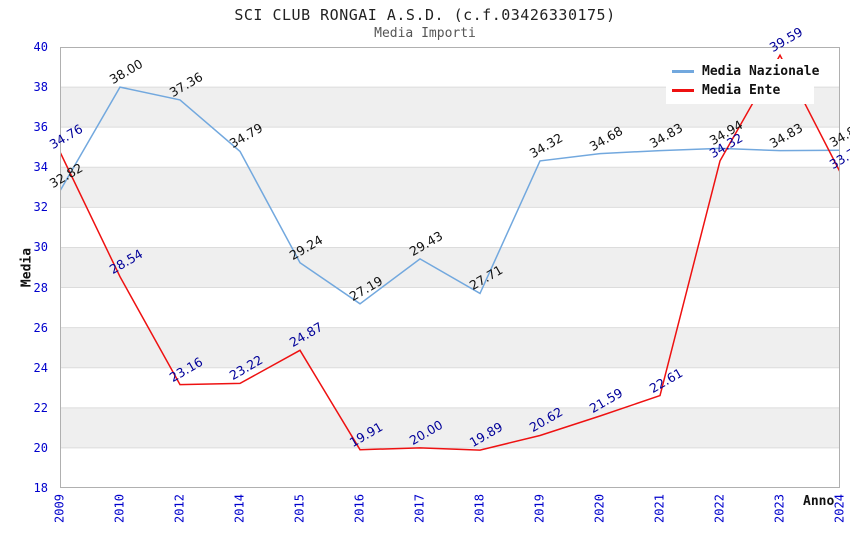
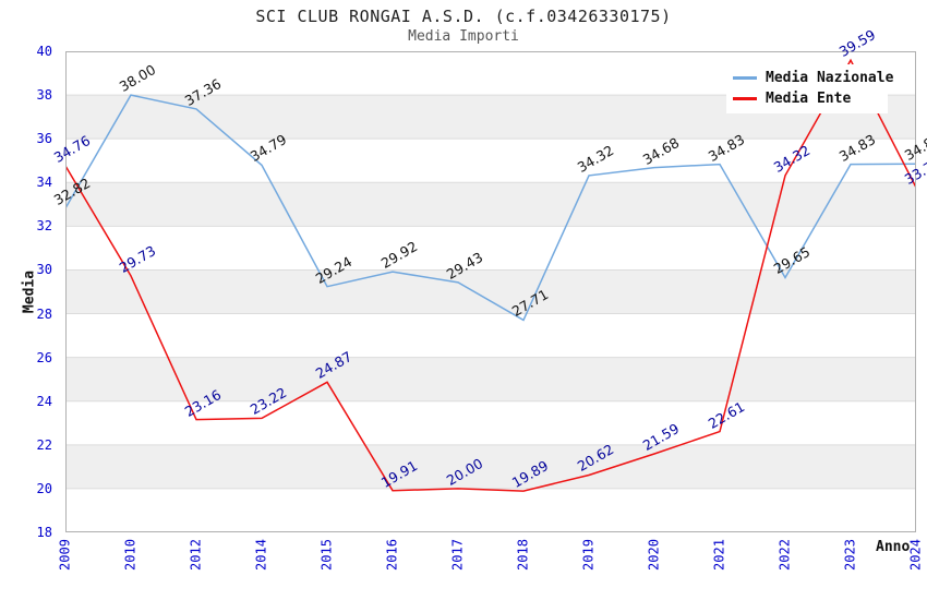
Media Ente/2010: 28.54 -> 29.73
Media Nazionale/2016: 27.19 -> 29.92
Media Nazionale/2022: 34.94 -> 29.65
